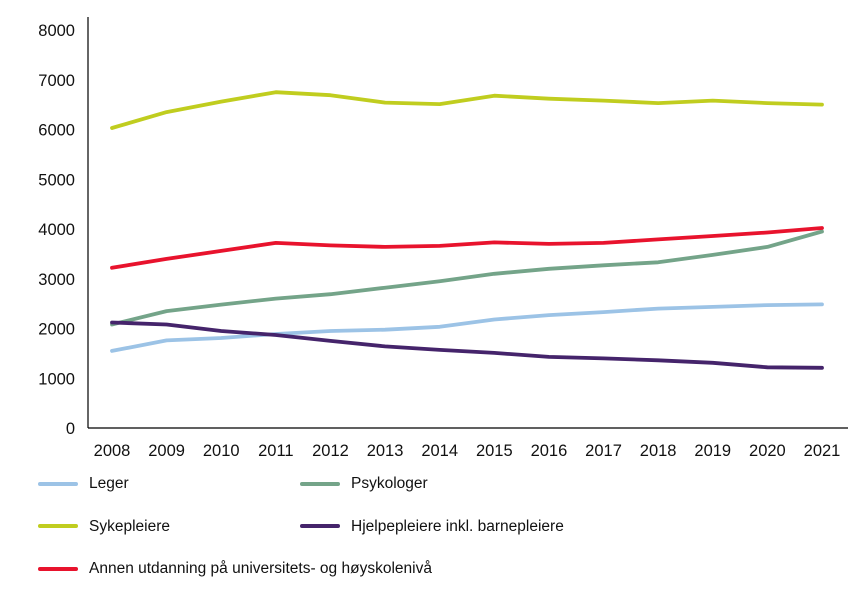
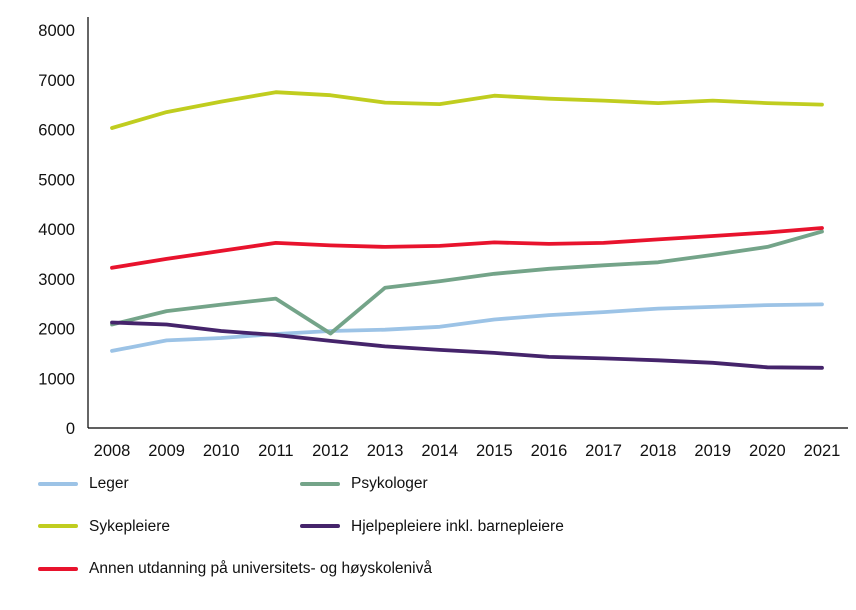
Psykologer/2012: 2700 -> 1900
